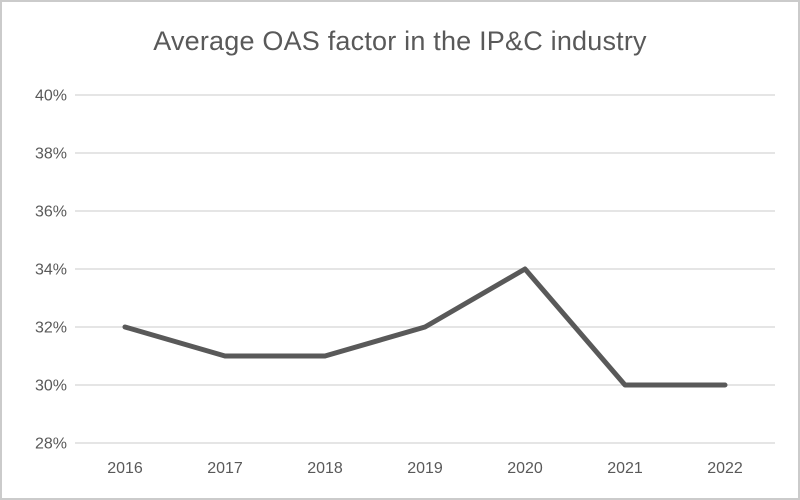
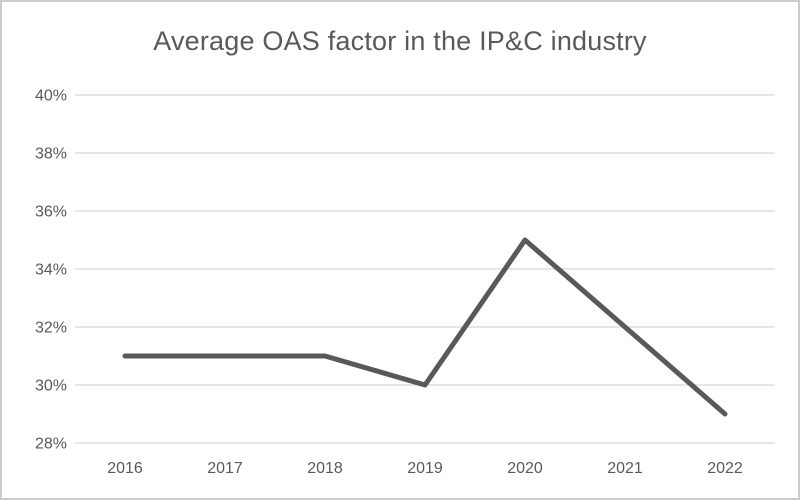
2016: 32% -> 31%
2019: 32% -> 30%
2020: 34% -> 35%
2021: 30% -> 32%
2022: 30% -> 29%
